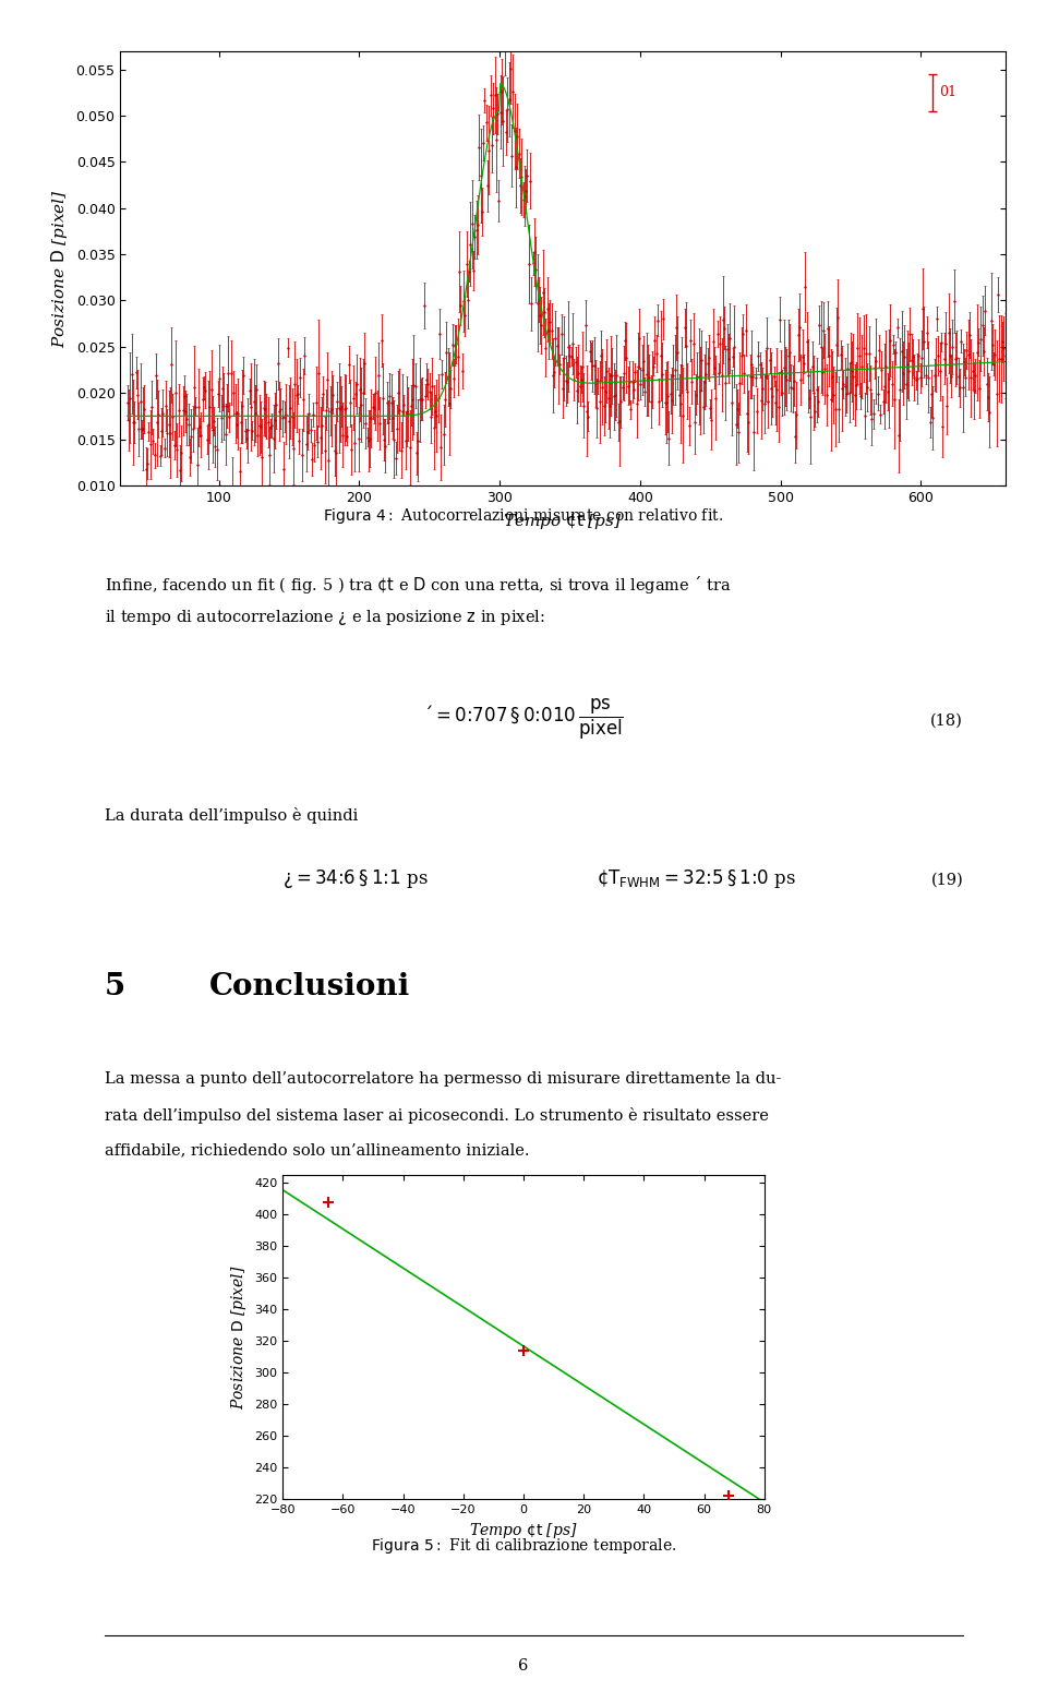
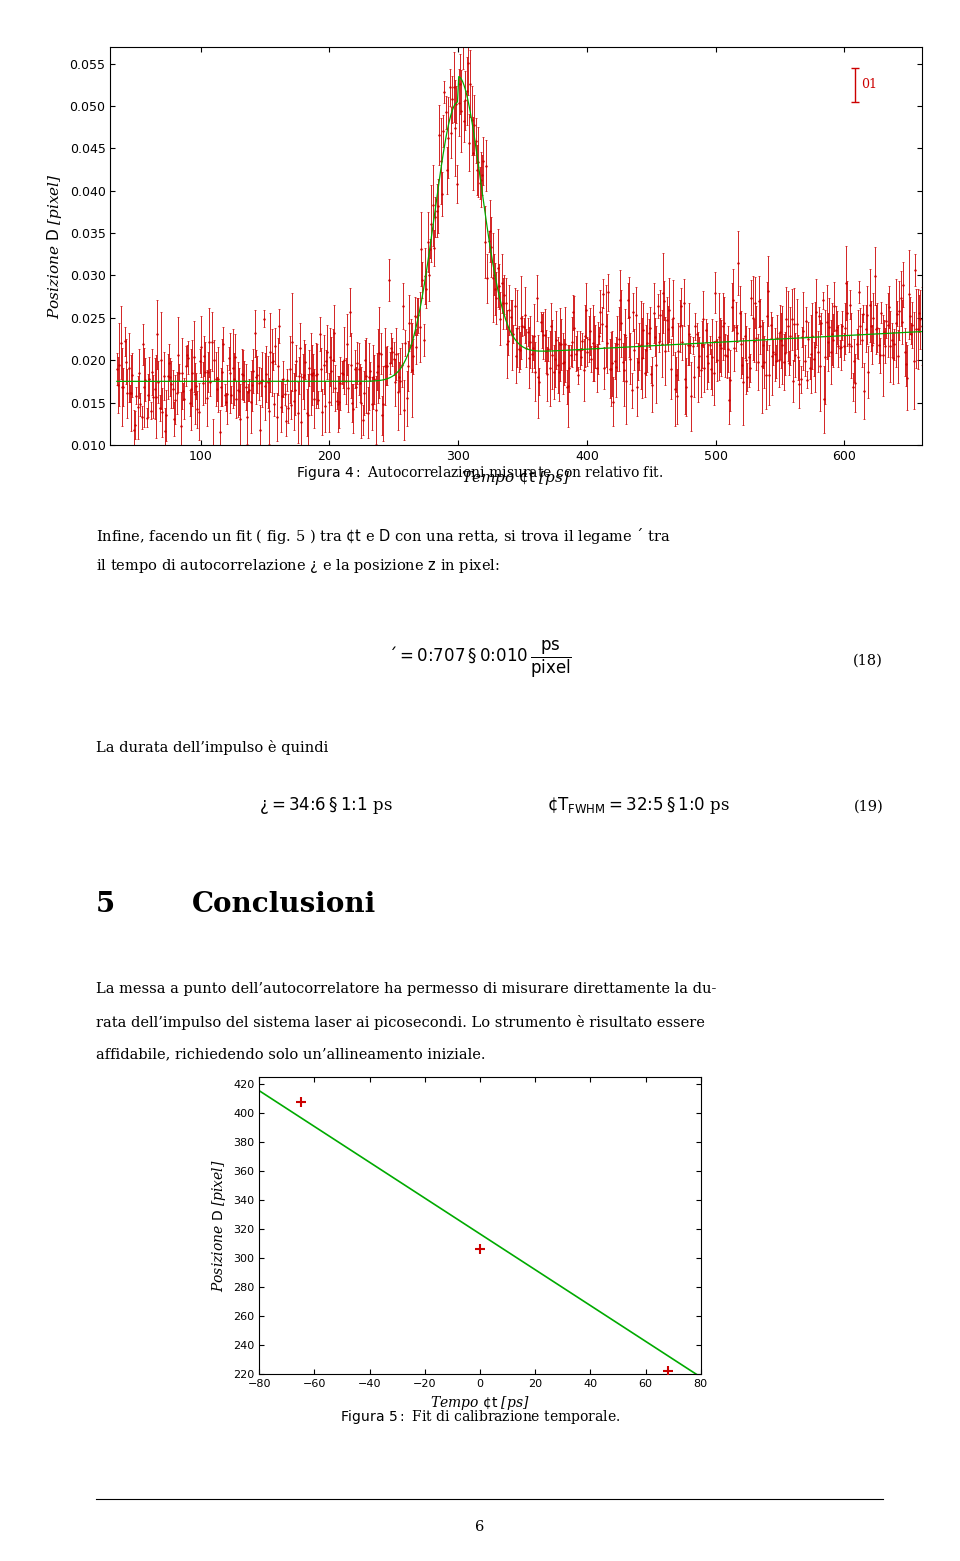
0: 314 -> 306
